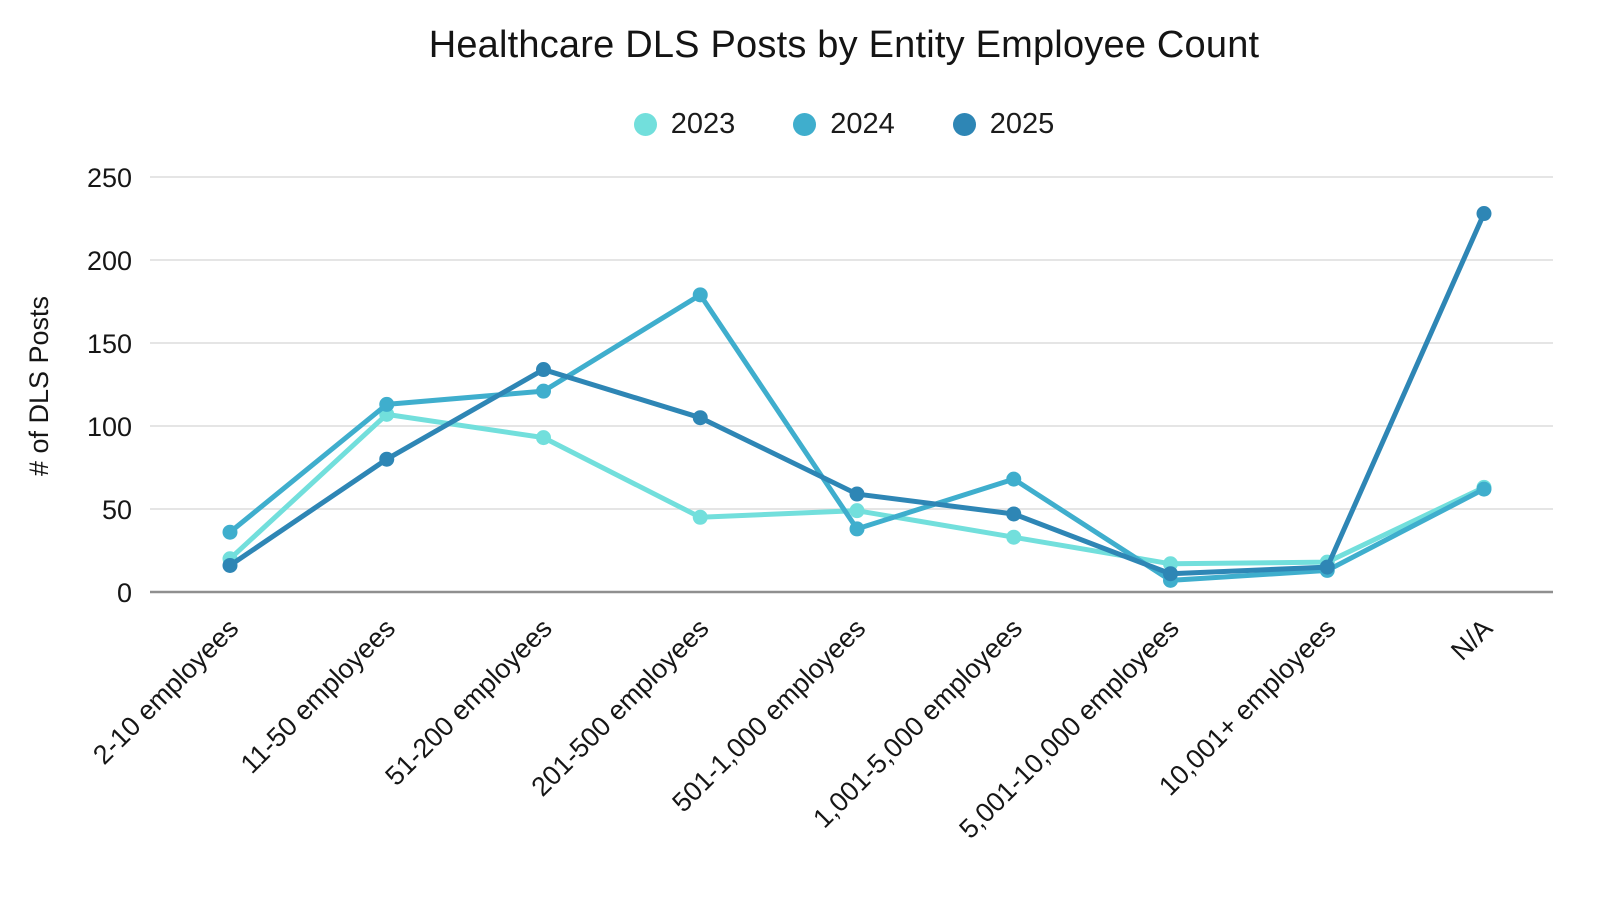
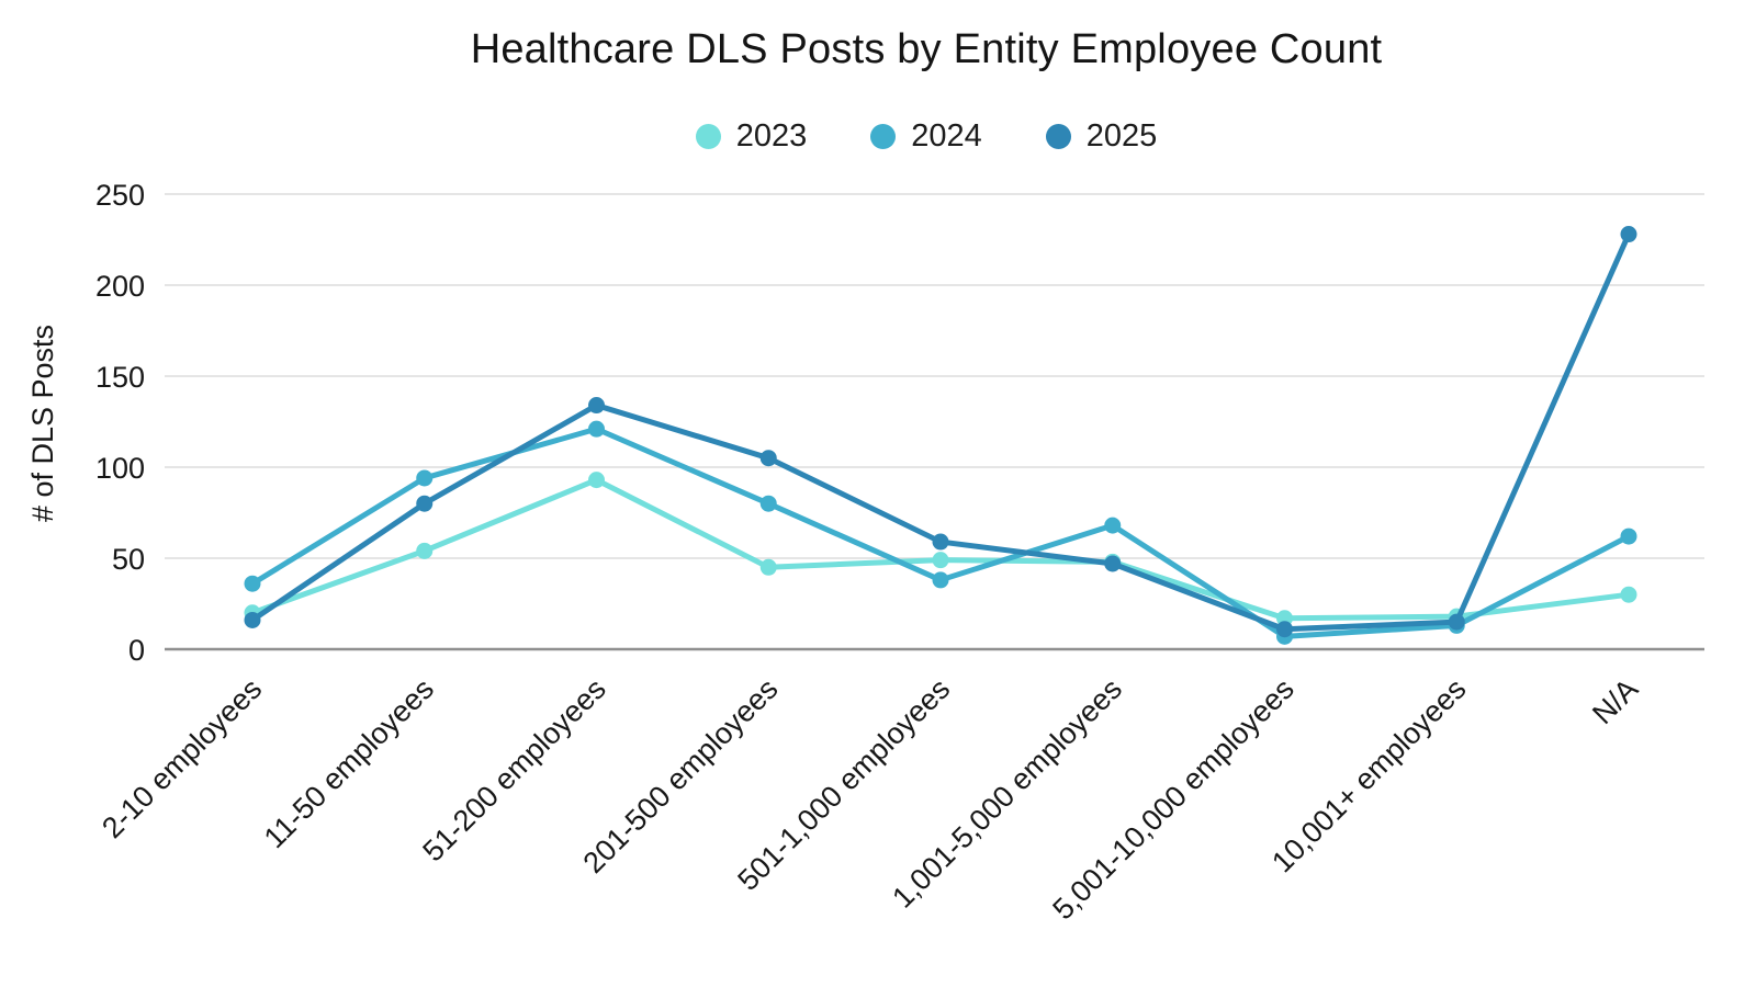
2023/11-50 employees: 107 -> 54
2024/11-50 employees: 113 -> 94
2024/201-500 employees: 179 -> 80
2023/1,001-5,000 employees: 33 -> 48
2023/N/A: 63 -> 30
